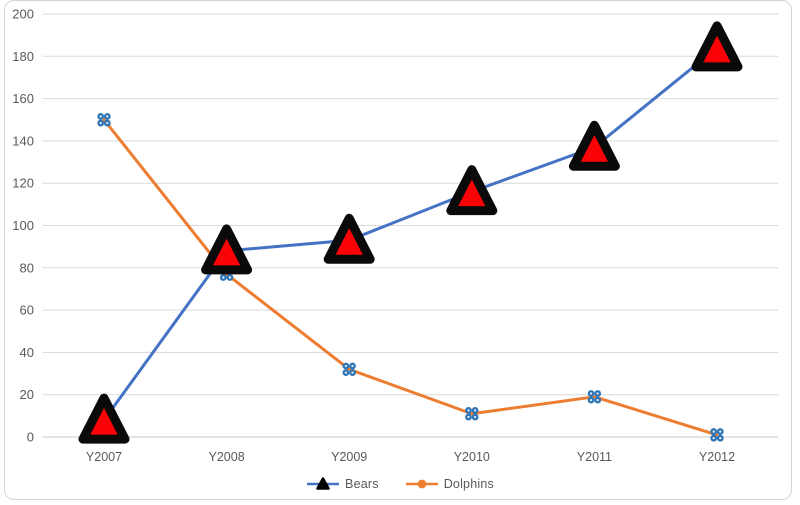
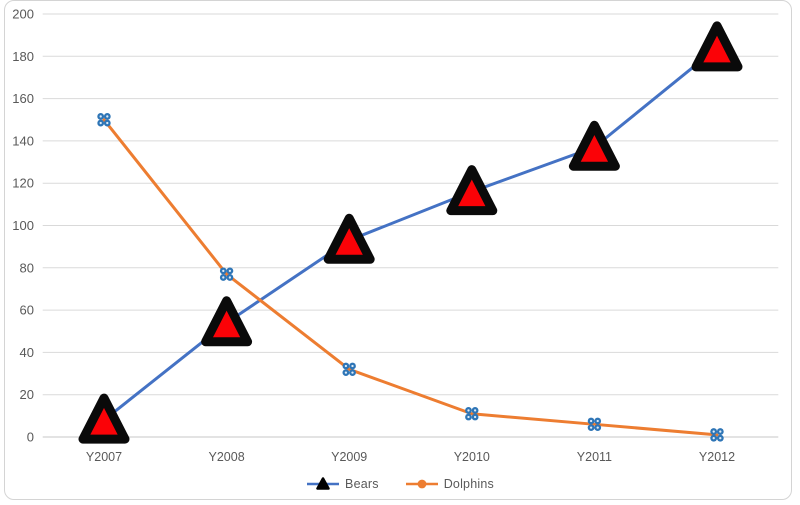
Bears/Y2008: 88 -> 54
Dolphins/Y2011: 19 -> 6
